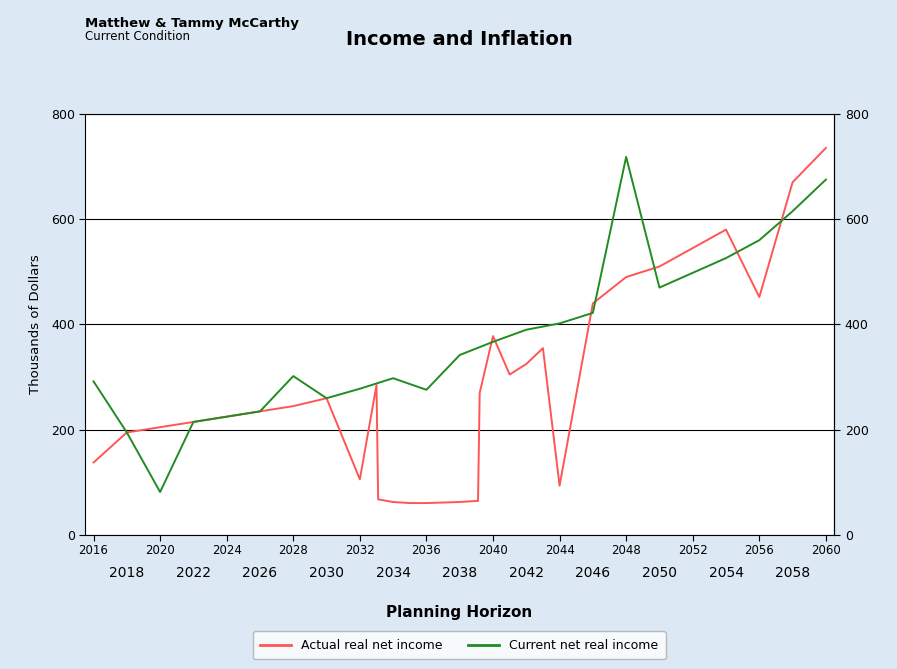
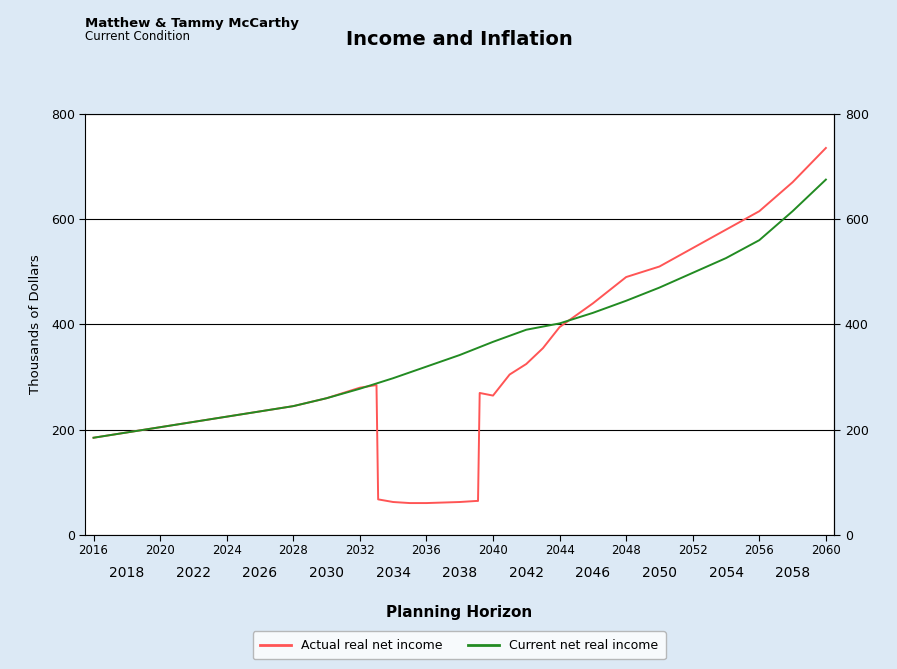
Actual real net income/2016: 138 -> 185
Current net real income/2016: 292 -> 185
Current net real income/2020: 82 -> 205
Current net real income/2028: 302 -> 245
Actual real net income/2032: 106 -> 280
Current net real income/2036: 276 -> 320
Actual real net income/2040: 378 -> 265
Actual real net income/2044: 94 -> 395
Current net real income/2048: 718 -> 445
Actual real net income/2056: 452 -> 615
